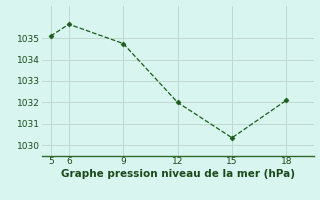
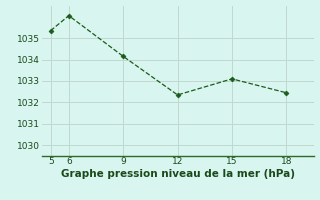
5: 1035.10 -> 1035.35
6: 1035.65 -> 1036.05
9: 1034.75 -> 1034.15
12: 1032.00 -> 1032.35
15: 1030.35 -> 1033.10
18: 1032.10 -> 1032.45
